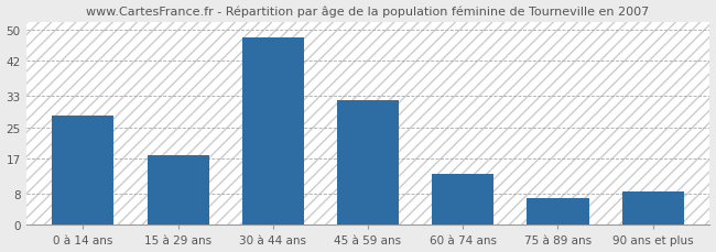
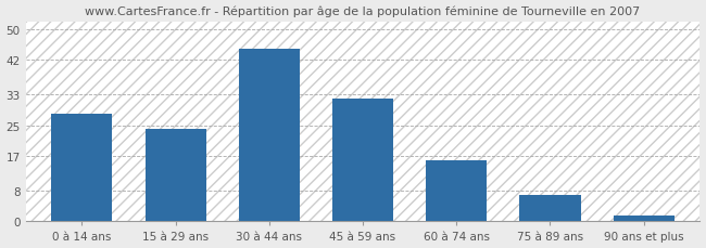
15 à 29 ans: 18.0 -> 24.0
30 à 44 ans: 48.0 -> 45.0
60 à 74 ans: 13.0 -> 16.0
90 ans et plus: 8.5 -> 1.5
